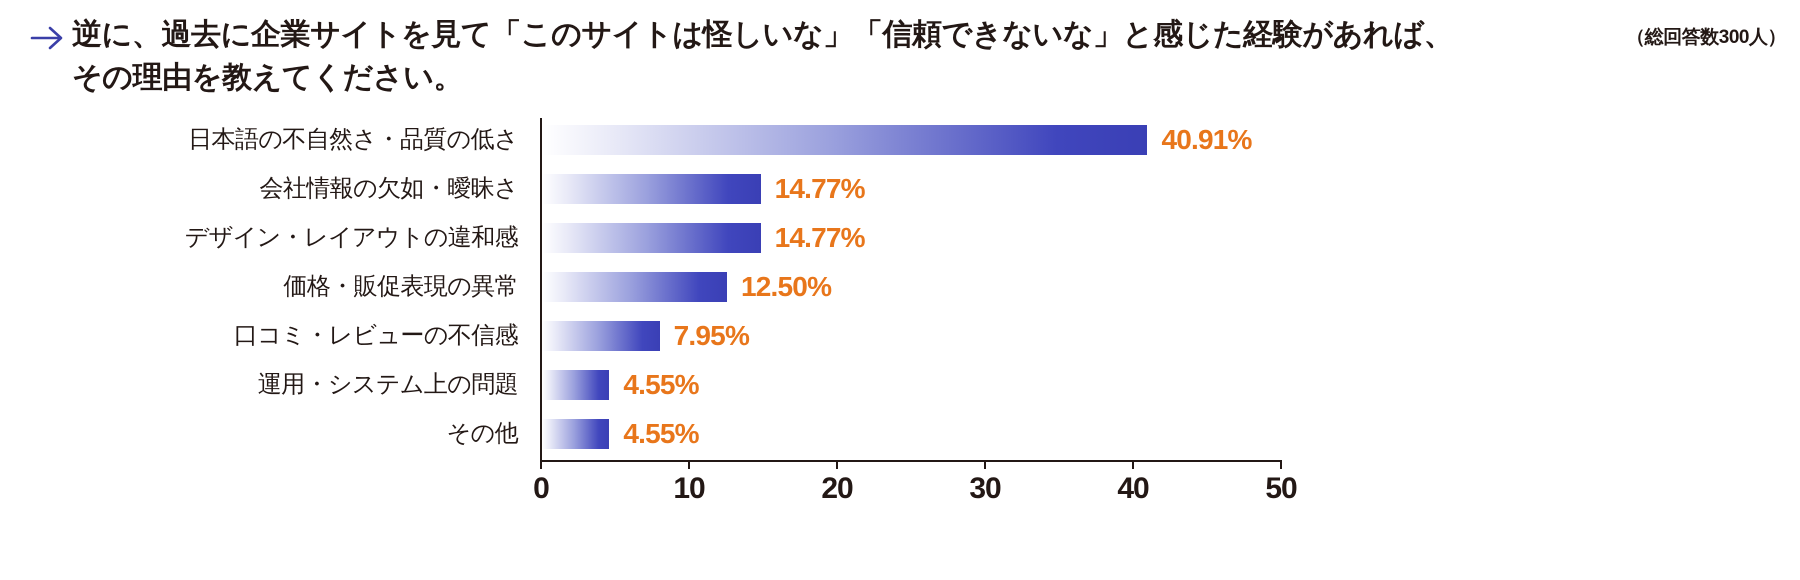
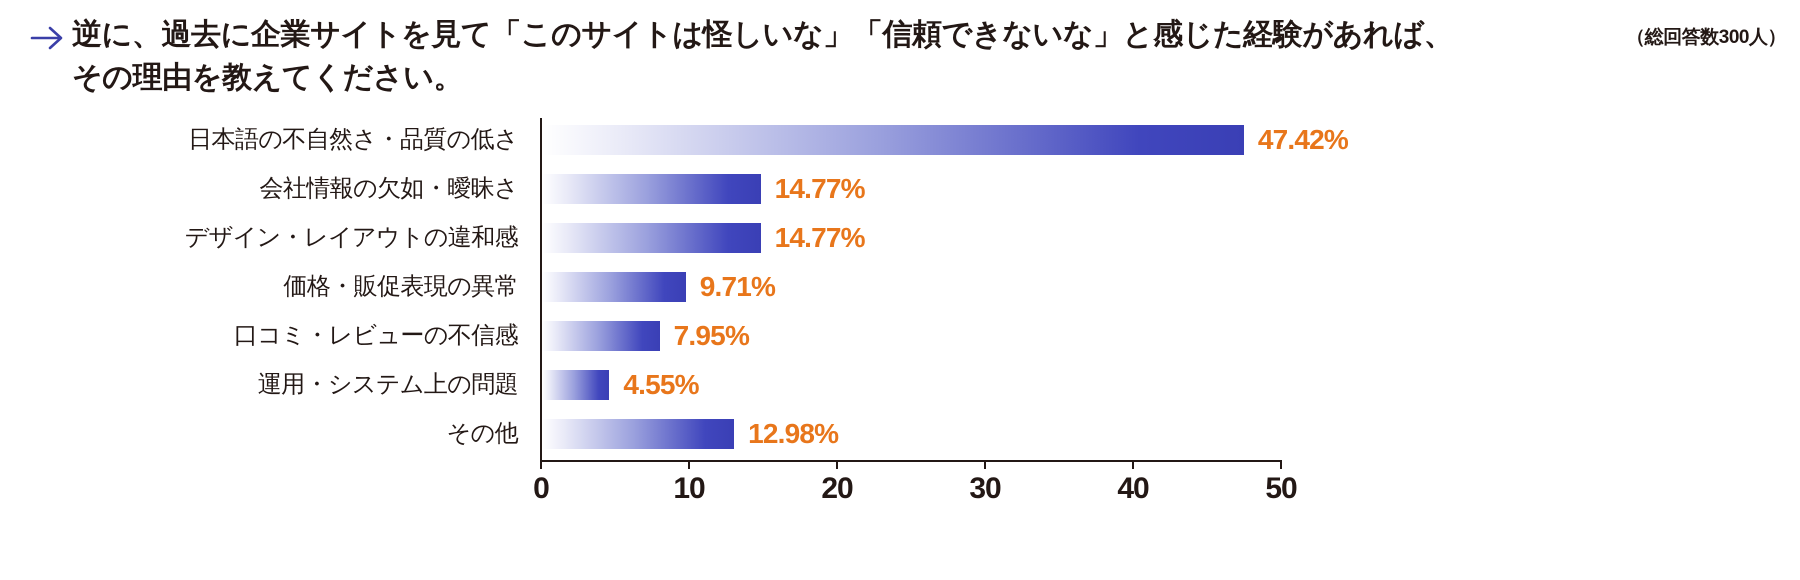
日本語の不自然さ・品質の低さ: 40.91% -> 47.42%
価格・販促表現の異常: 12.50% -> 9.71%
その他: 4.55% -> 12.98%
